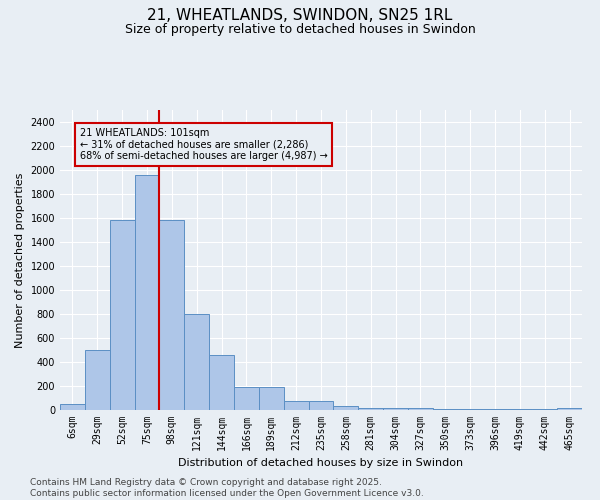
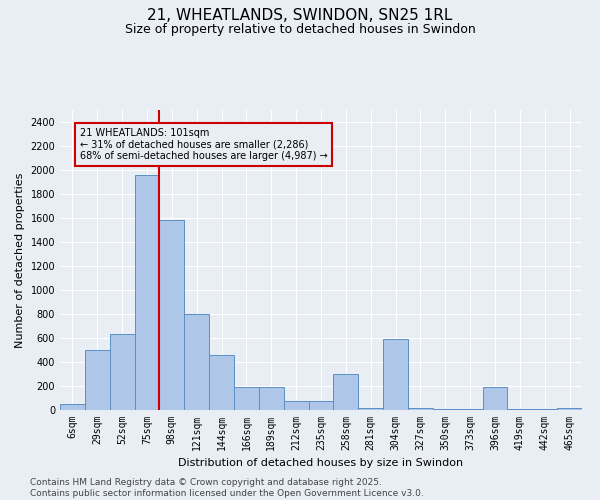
52sqm: 1580 -> 630
258sqm: 30 -> 300
304sqm: 20 -> 590
396sqm: 0 -> 190
